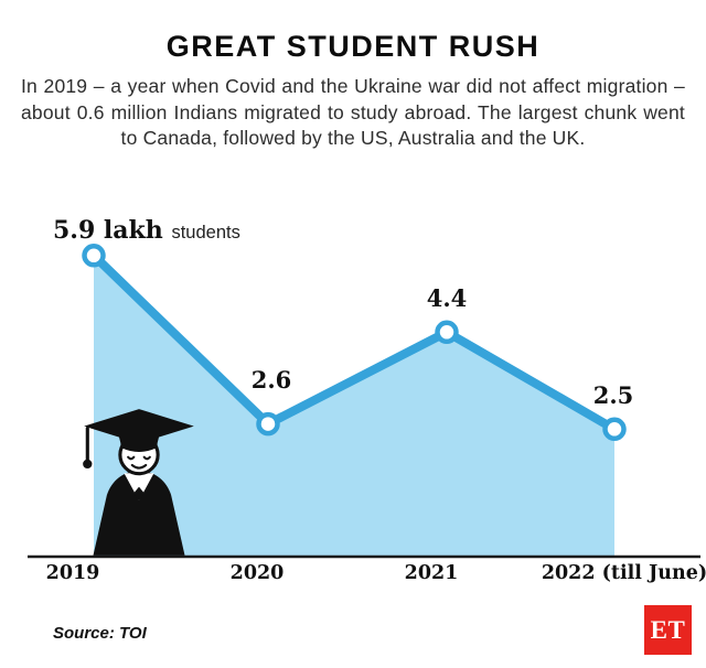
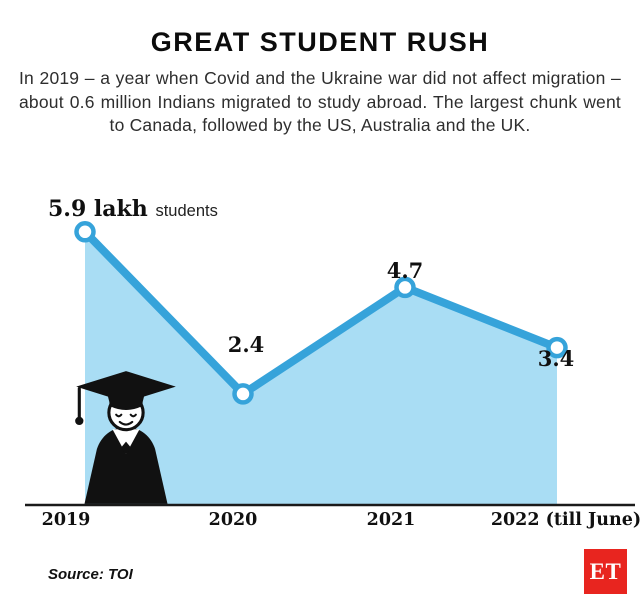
2020: 2.6 -> 2.4
2021: 4.4 -> 4.7
2022 (till June): 2.5 -> 3.4
